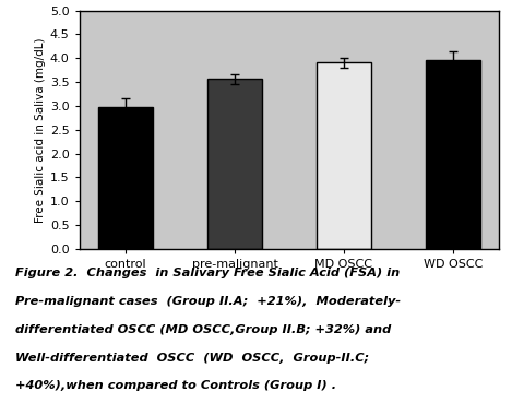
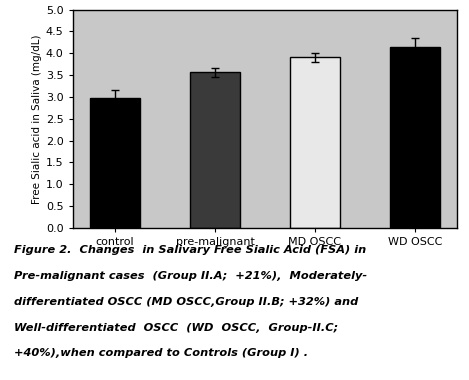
WD OSCC: 3.95 -> 4.14
